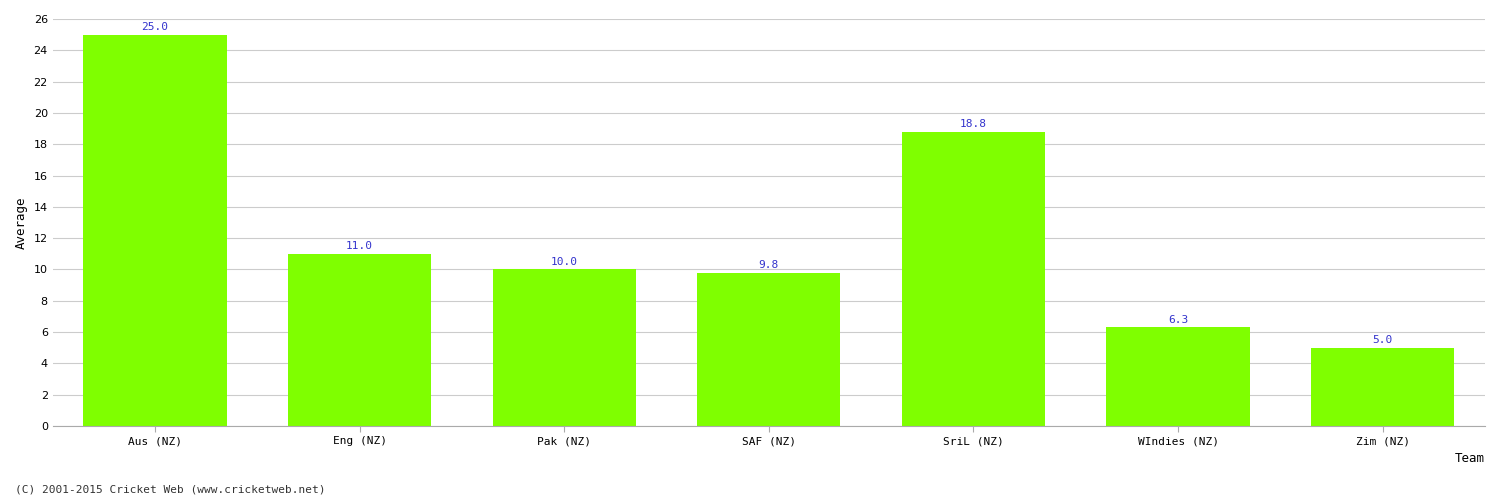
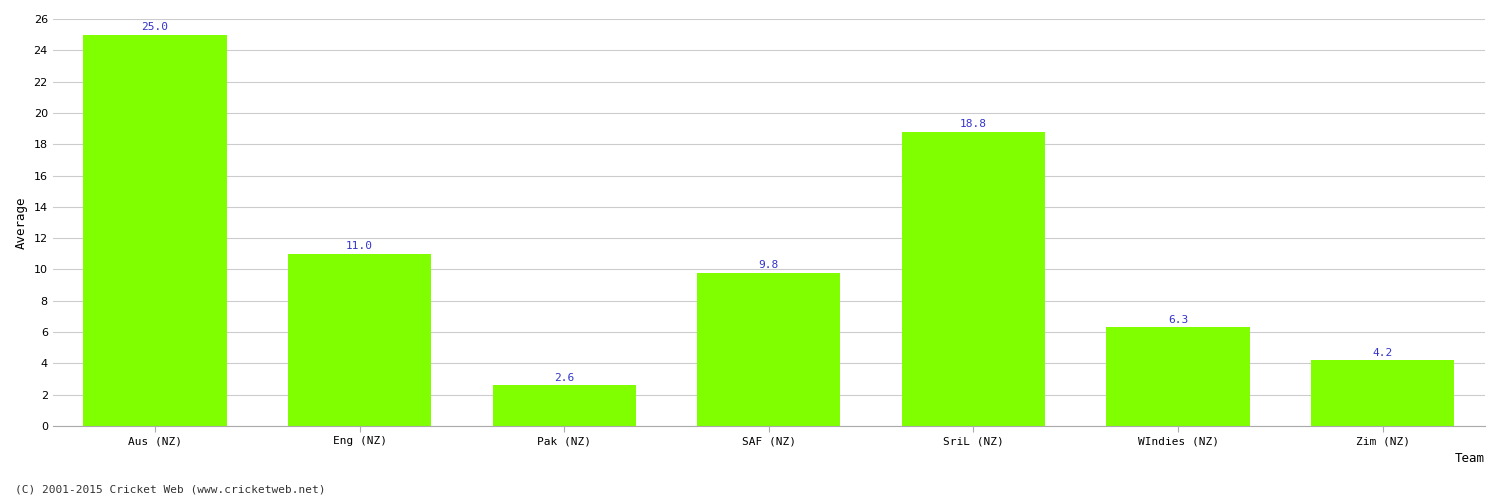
Pak (NZ): 10.0 -> 2.6
Zim (NZ): 5.0 -> 4.2
